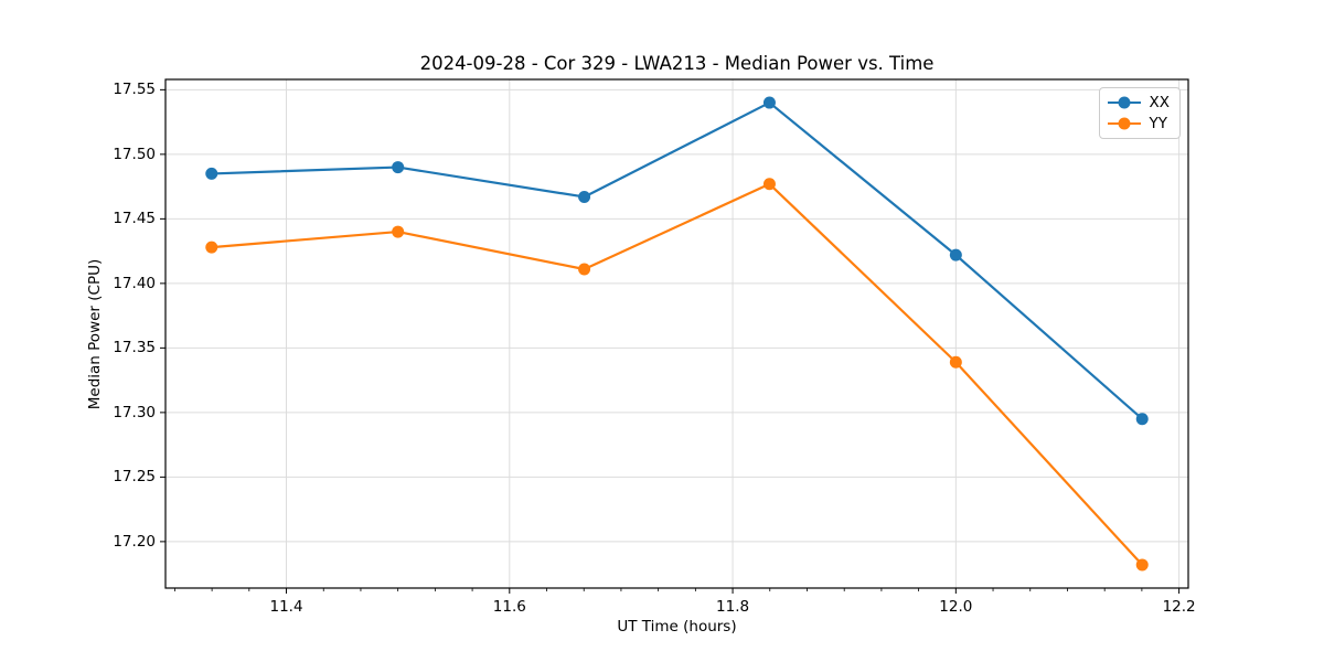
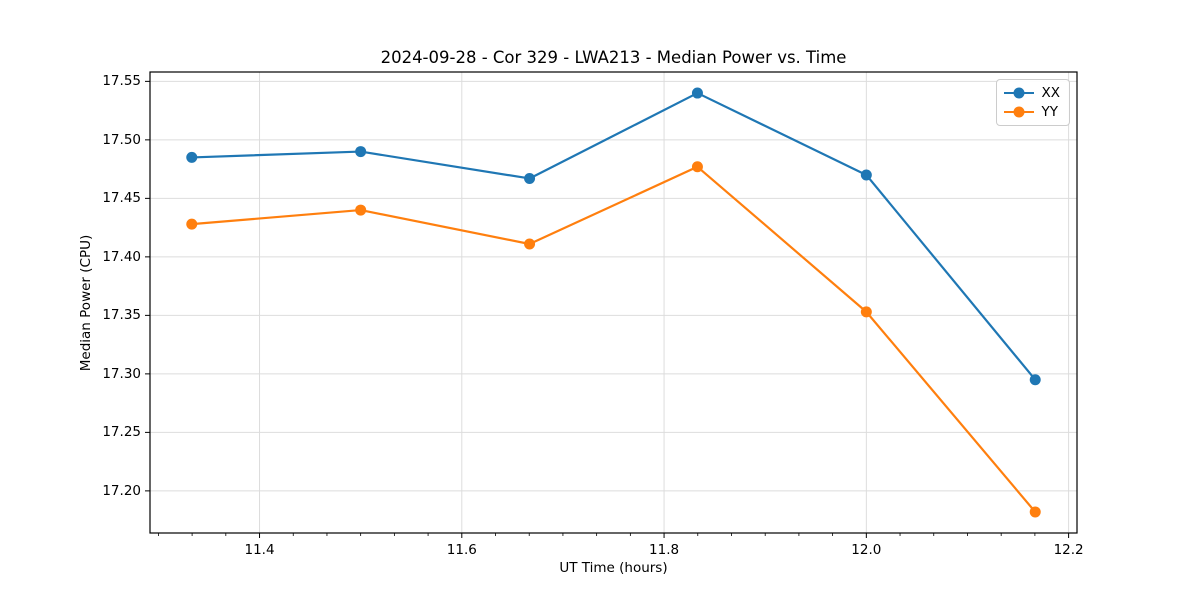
XX/12.0: 17.422 -> 17.470
YY/12.0: 17.339 -> 17.353
